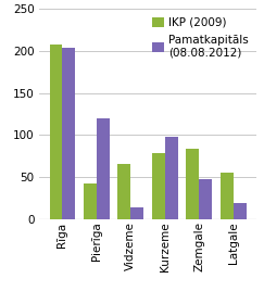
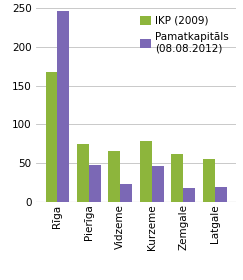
IKP (2009)/Rīga: 208 -> 168
Pamatkapitāls (08.08.2012)/Rīga: 204 -> 247
IKP (2009)/Pierīga: 42 -> 75
Pamatkapitāls (08.08.2012)/Pierīga: 120 -> 47
Pamatkapitāls (08.08.2012)/Vidzeme: 14 -> 23
Pamatkapitāls (08.08.2012)/Kurzeme: 98 -> 46
IKP (2009)/Zemgale: 84 -> 62
Pamatkapitāls (08.08.2012)/Zemgale: 48 -> 18
